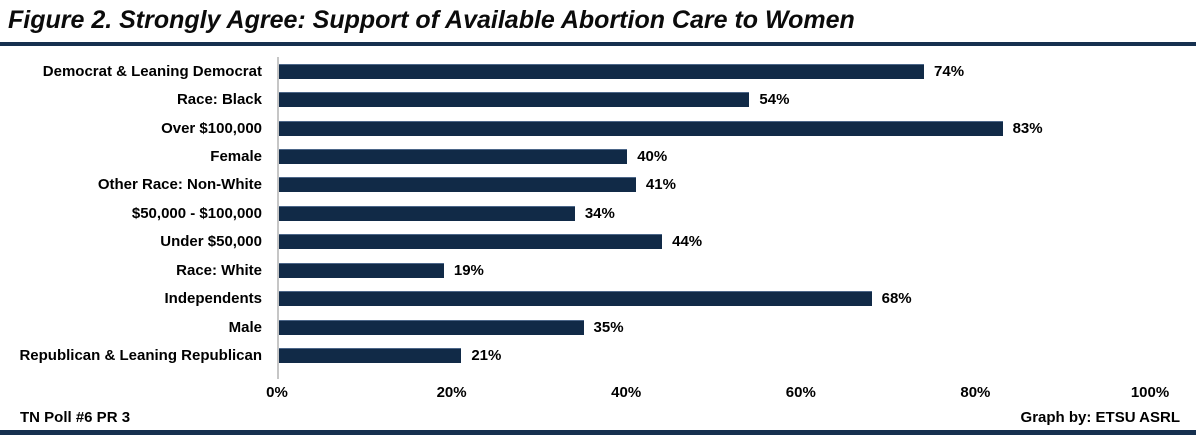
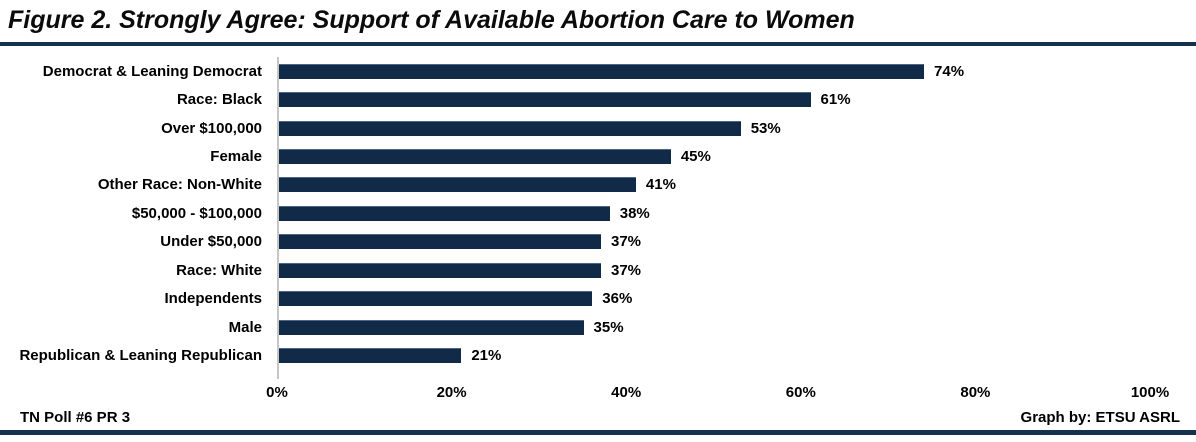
Race: Black: 54% -> 61%
Over $100,000: 83% -> 53%
Female: 40% -> 45%
$50,000 - $100,000: 34% -> 38%
Under $50,000: 44% -> 37%
Race: White: 19% -> 37%
Independents: 68% -> 36%
